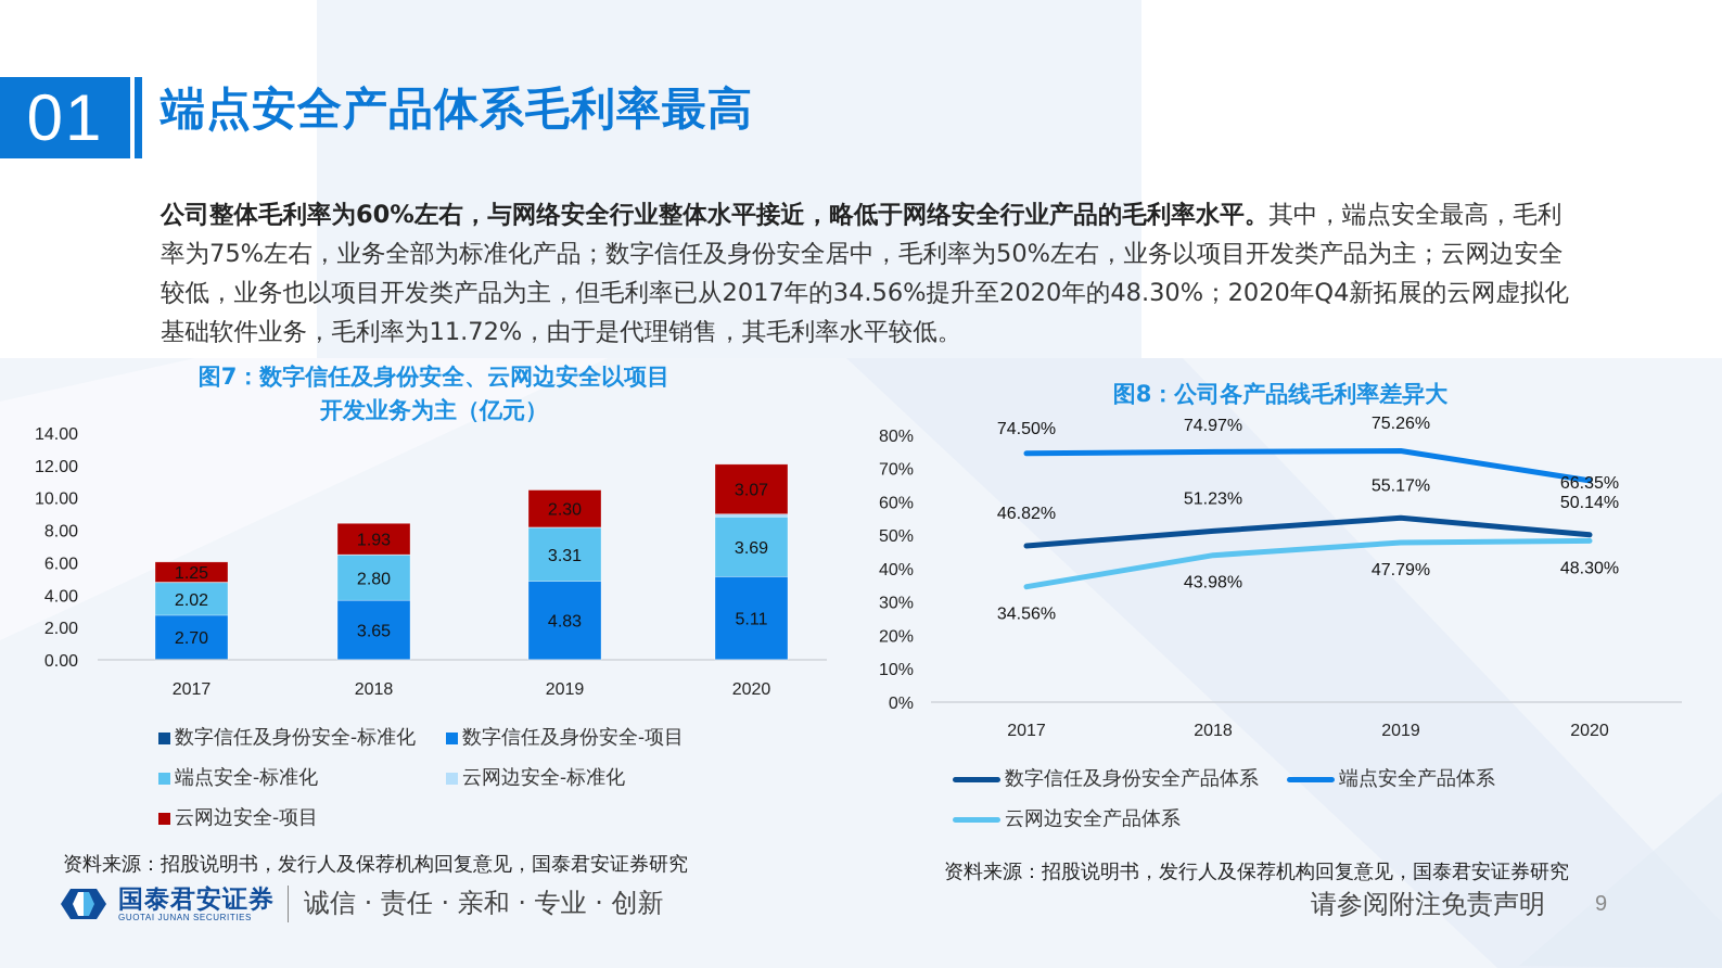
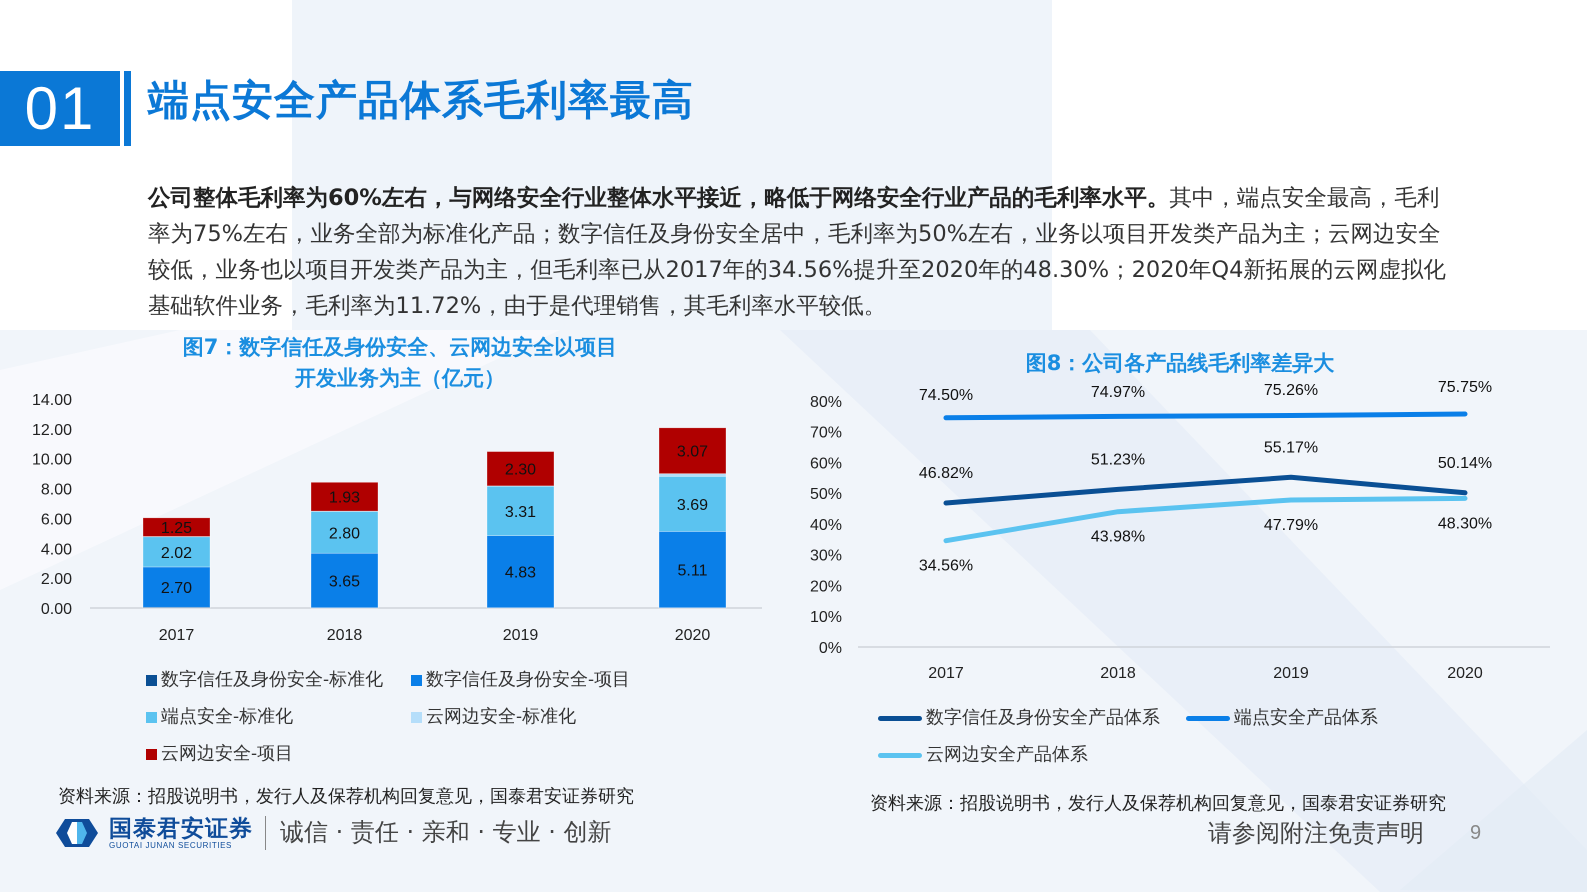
图8：公司各产品线毛利率差异大/端点安全产品体系/2020: 66.35% -> 75.75%
